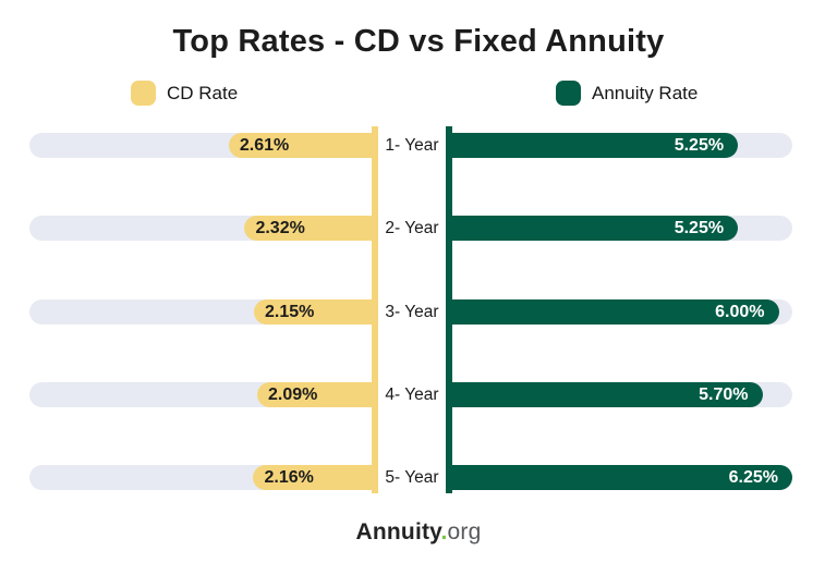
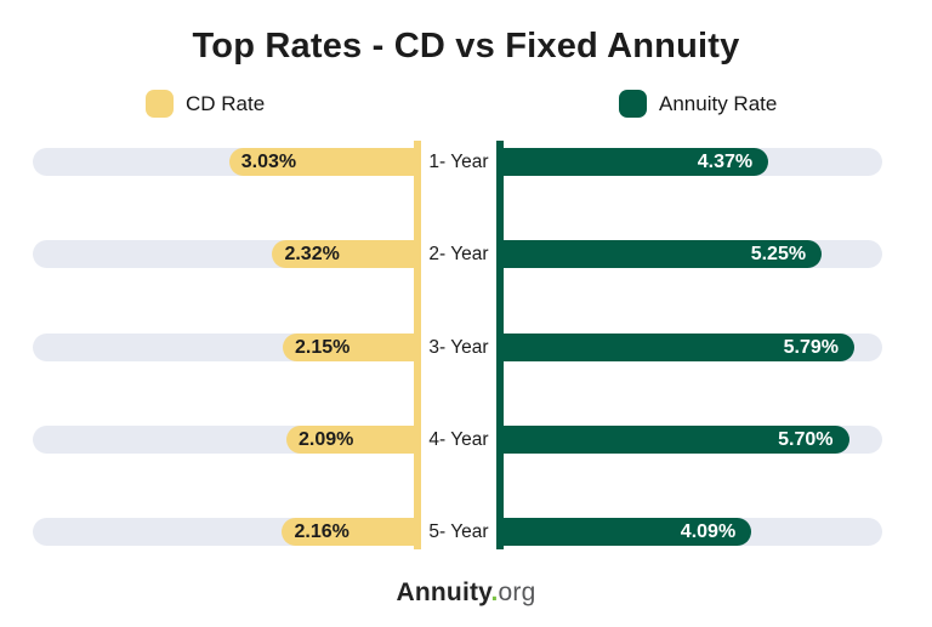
CD Rate/1- Year: 2.61% -> 3.03%
Annuity Rate/1- Year: 5.25% -> 4.37%
Annuity Rate/3- Year: 6.00% -> 5.79%
Annuity Rate/5- Year: 6.25% -> 4.09%
